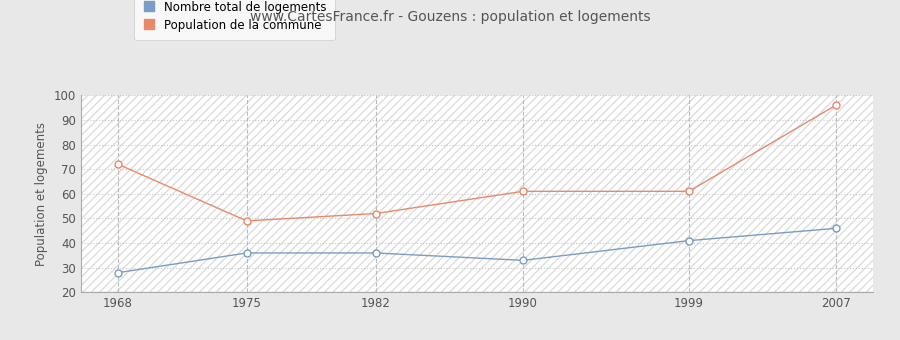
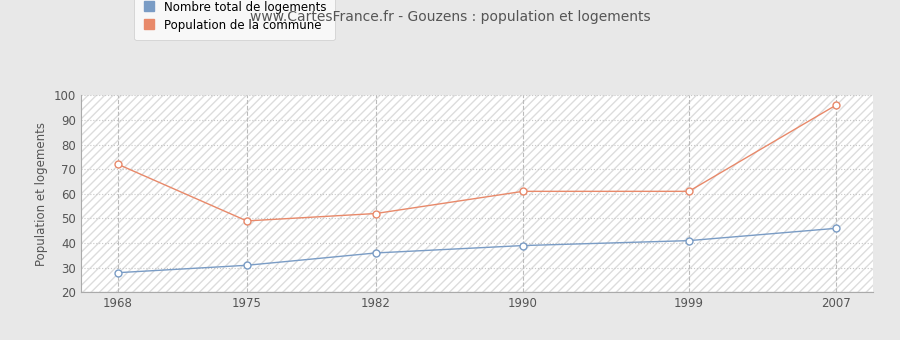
Nombre total de logements/1975: 36 -> 31
Nombre total de logements/1990: 33 -> 39
